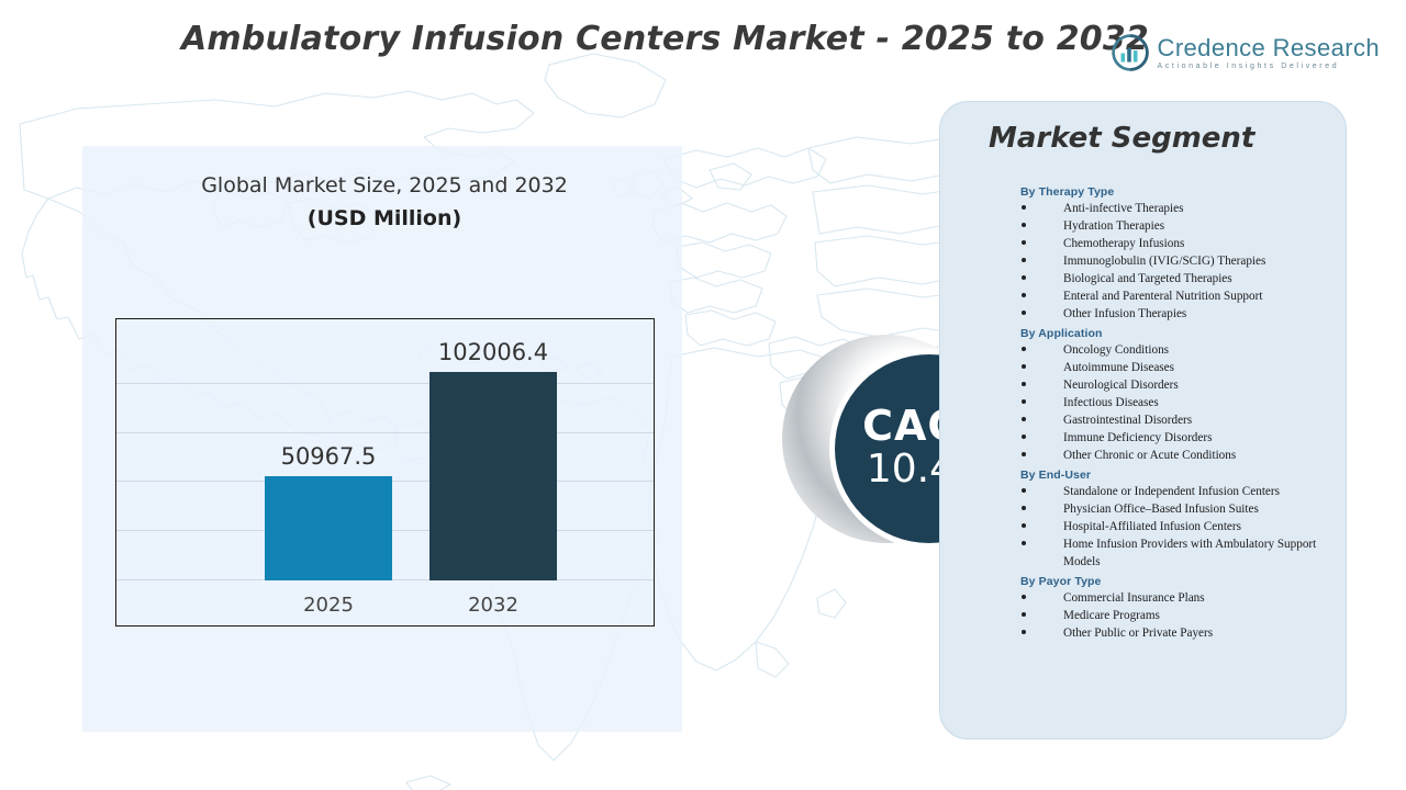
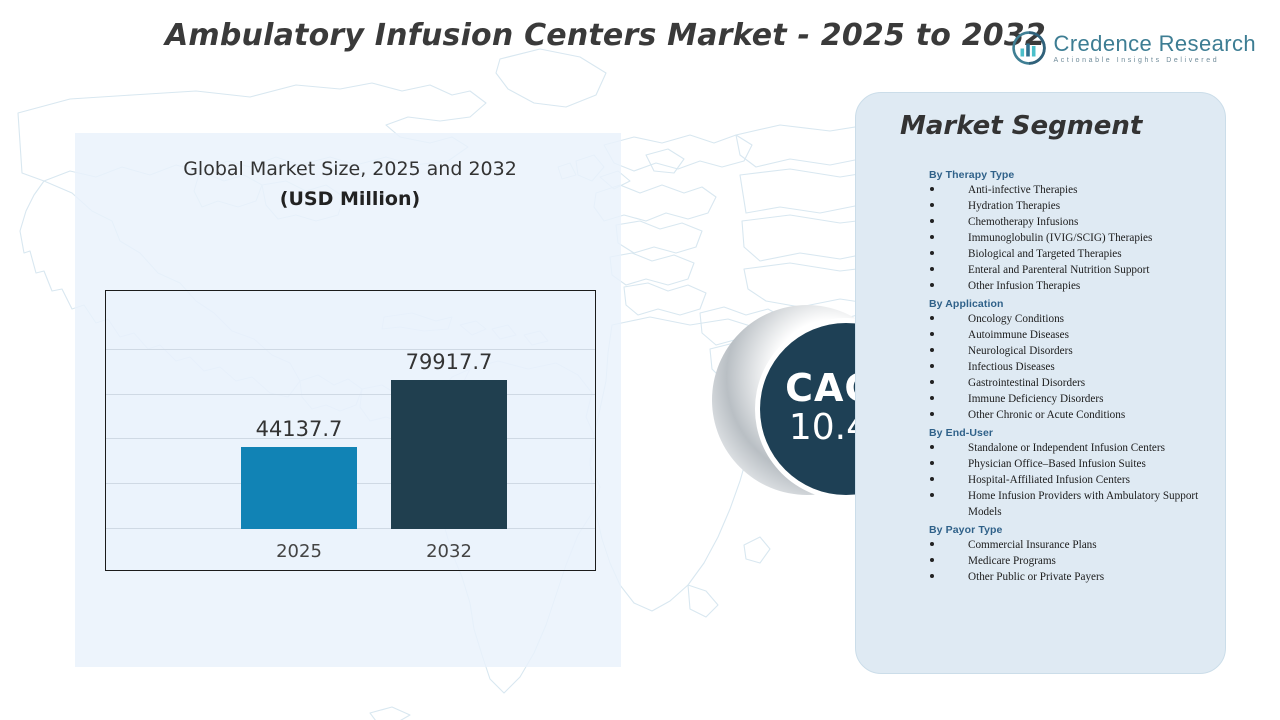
2025: 50967.5 -> 44137.7
2032: 102006.4 -> 79917.7
